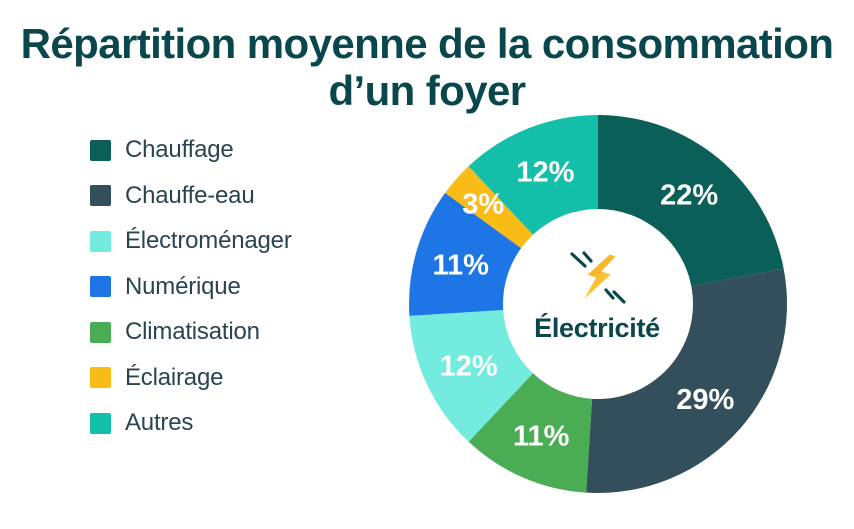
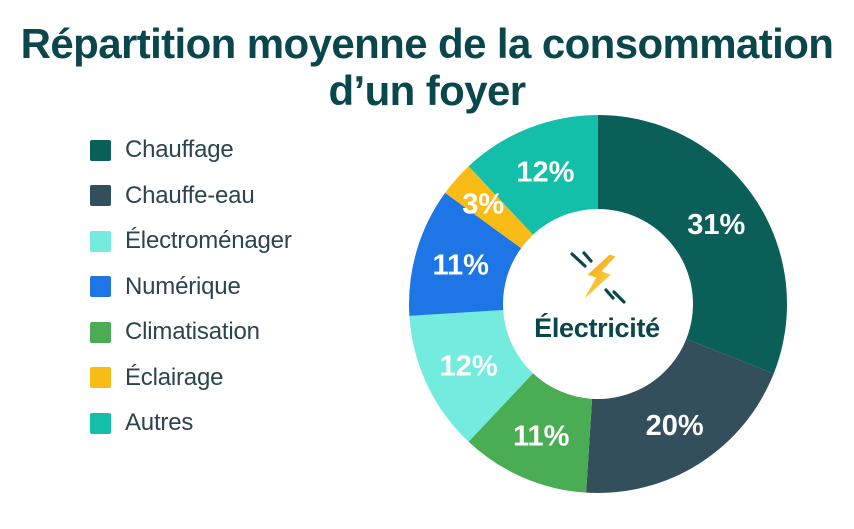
Chauffage: 22% -> 31%
Chauffe-eau: 29% -> 20%
